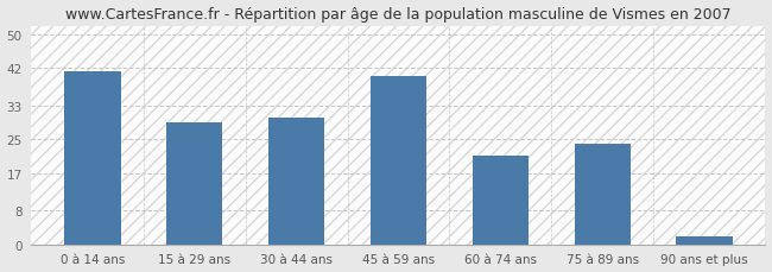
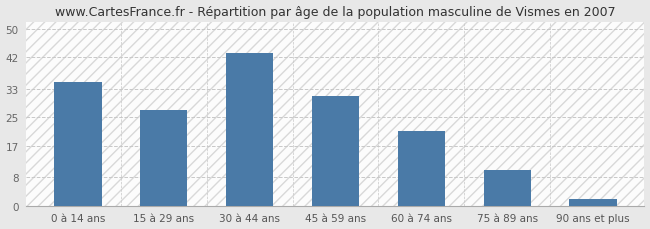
0 à 14 ans: 41 -> 35
15 à 29 ans: 29 -> 27
30 à 44 ans: 30 -> 43
45 à 59 ans: 40 -> 31
75 à 89 ans: 24 -> 10
